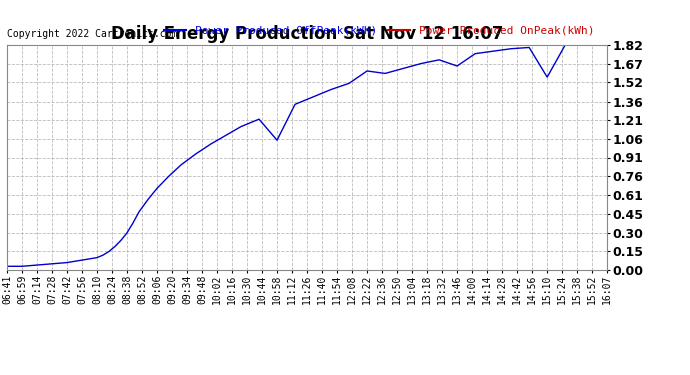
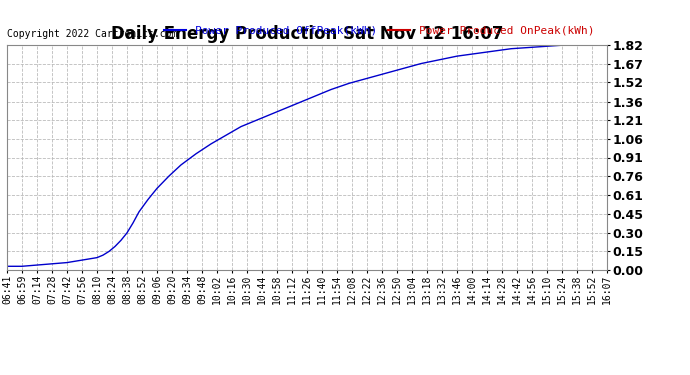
10:58: 1.05 -> 1.28
12:22: 1.61 -> 1.55
13:46: 1.65 -> 1.73
15:10: 1.56 -> 1.81
